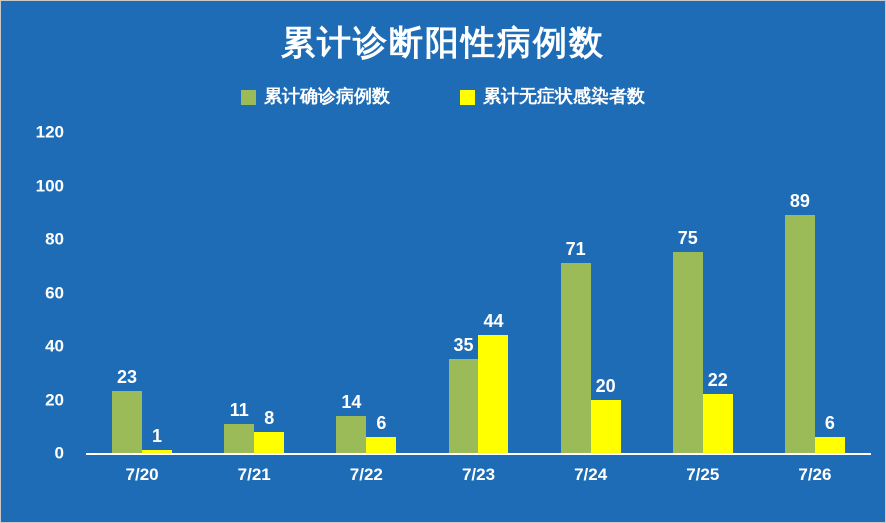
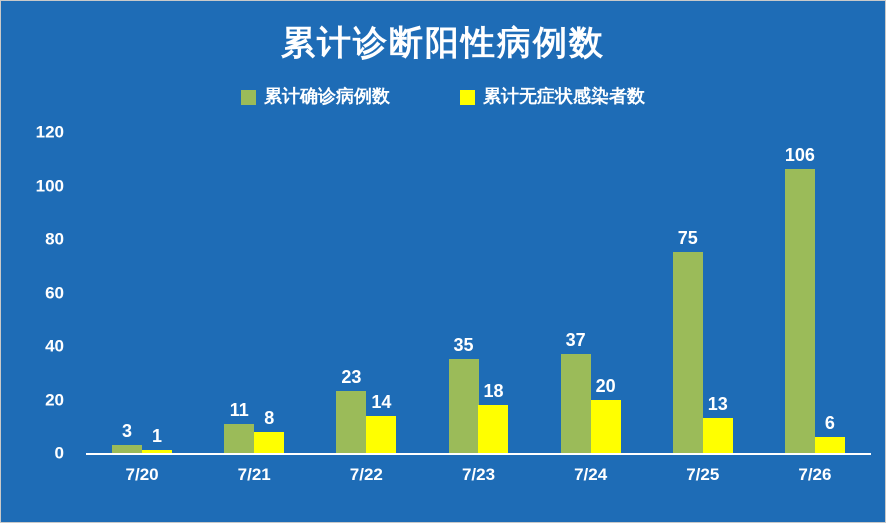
累计确诊病例数/7/20: 23 -> 3
累计确诊病例数/7/22: 14 -> 23
累计无症状感染者数/7/22: 6 -> 14
累计无症状感染者数/7/23: 44 -> 18
累计确诊病例数/7/24: 71 -> 37
累计无症状感染者数/7/25: 22 -> 13
累计确诊病例数/7/26: 89 -> 106
